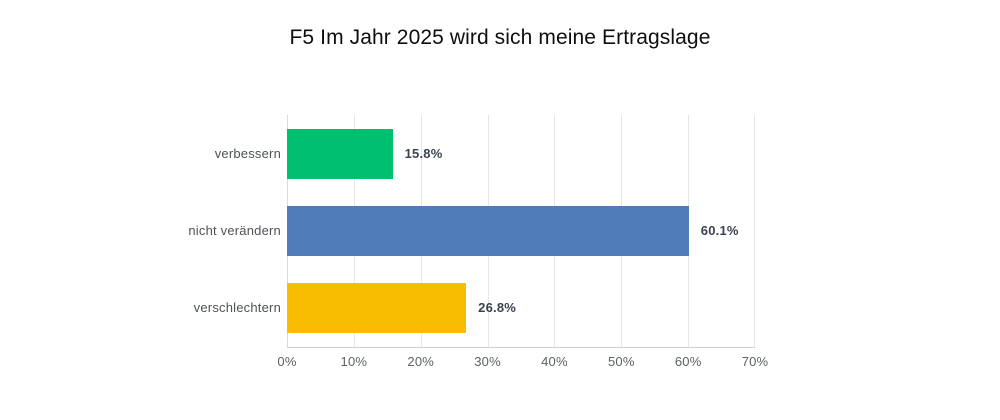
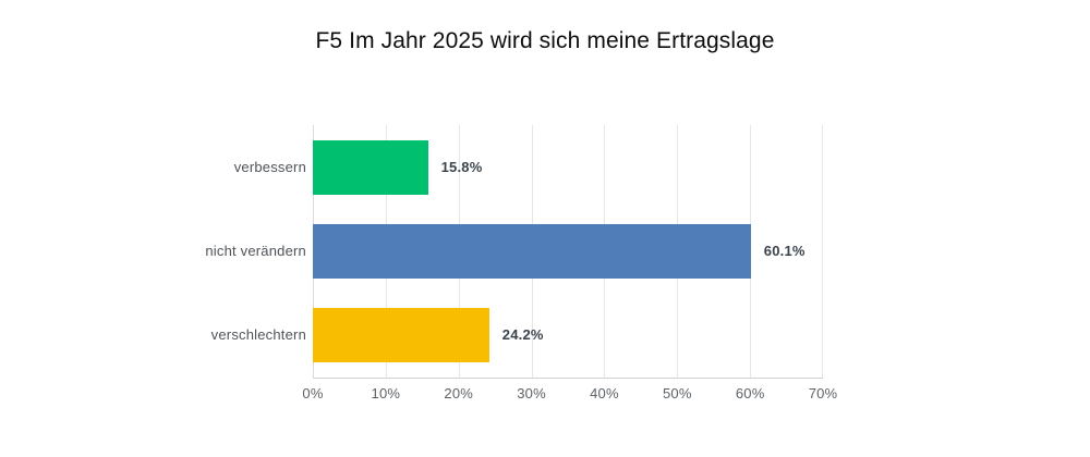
verschlechtern: 26.8% -> 24.2%
